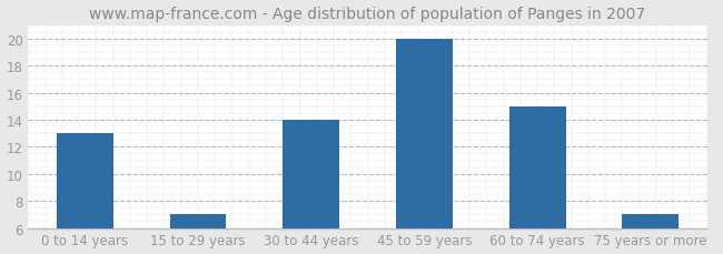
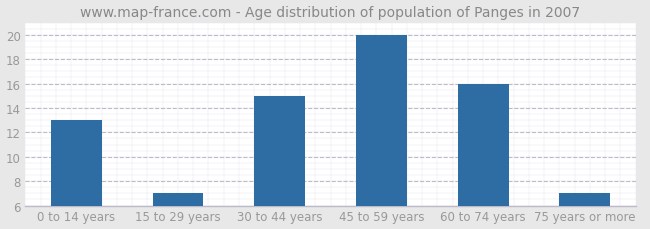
30 to 44 years: 14 -> 15
60 to 74 years: 15 -> 16
